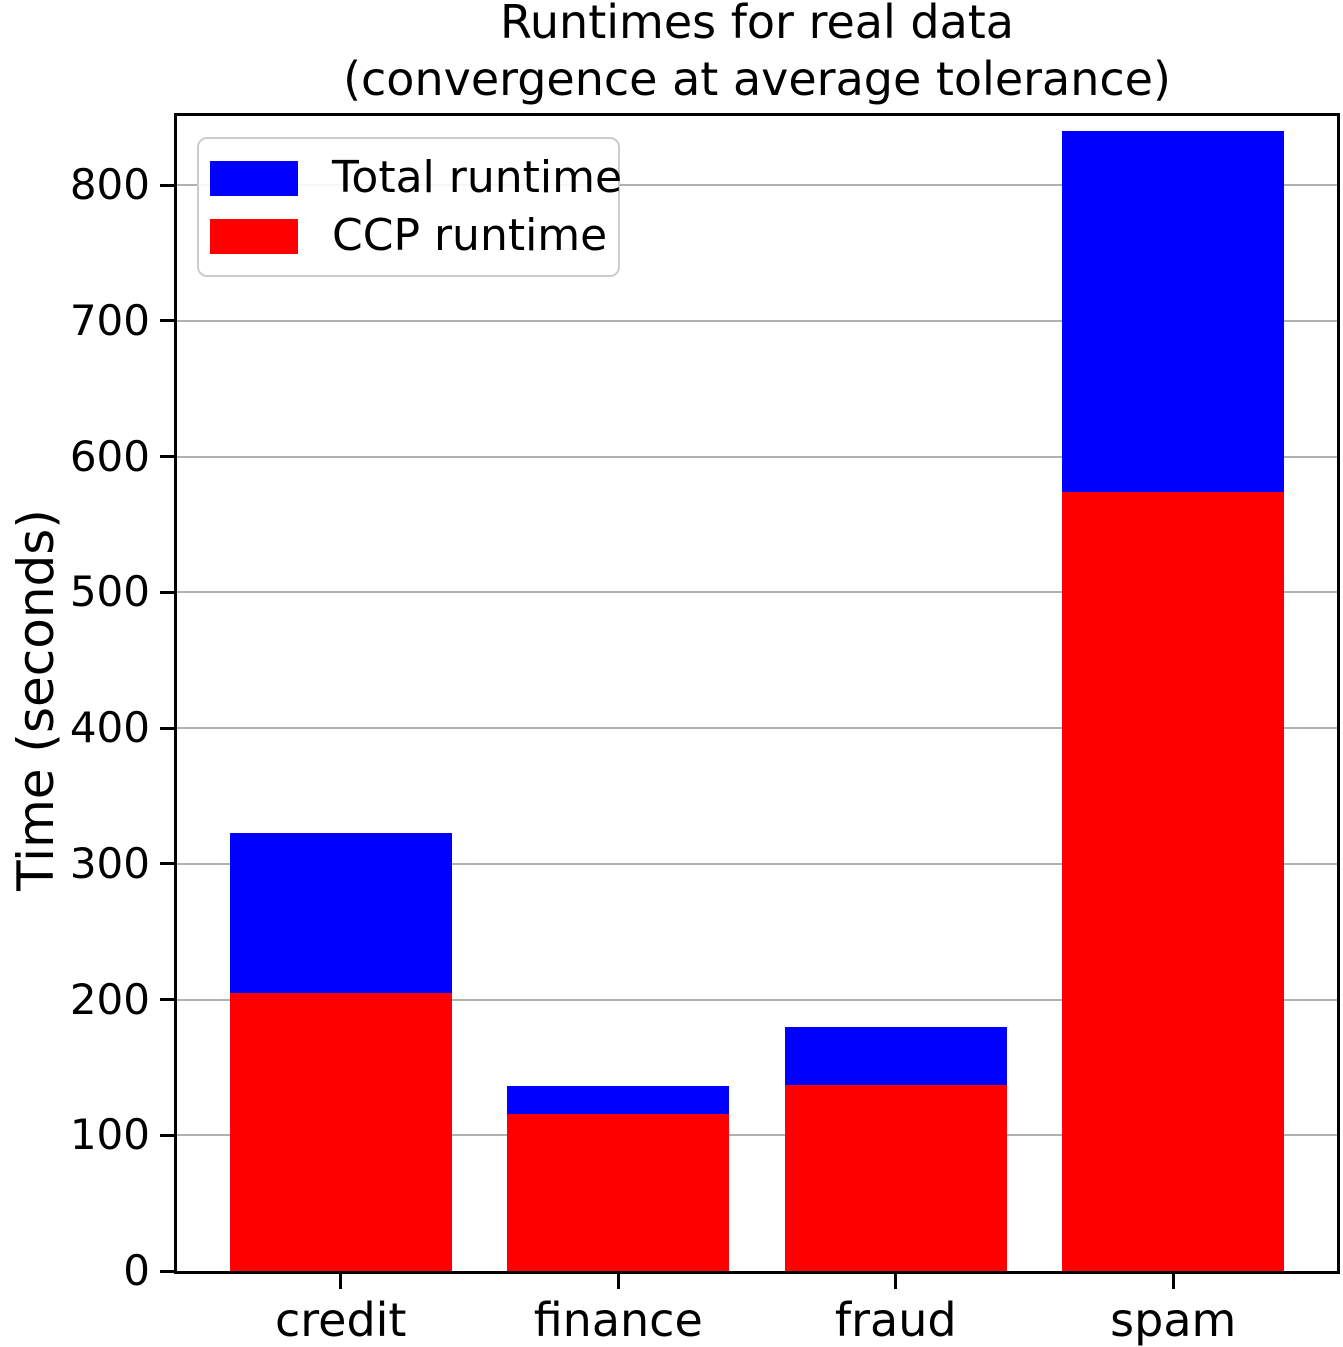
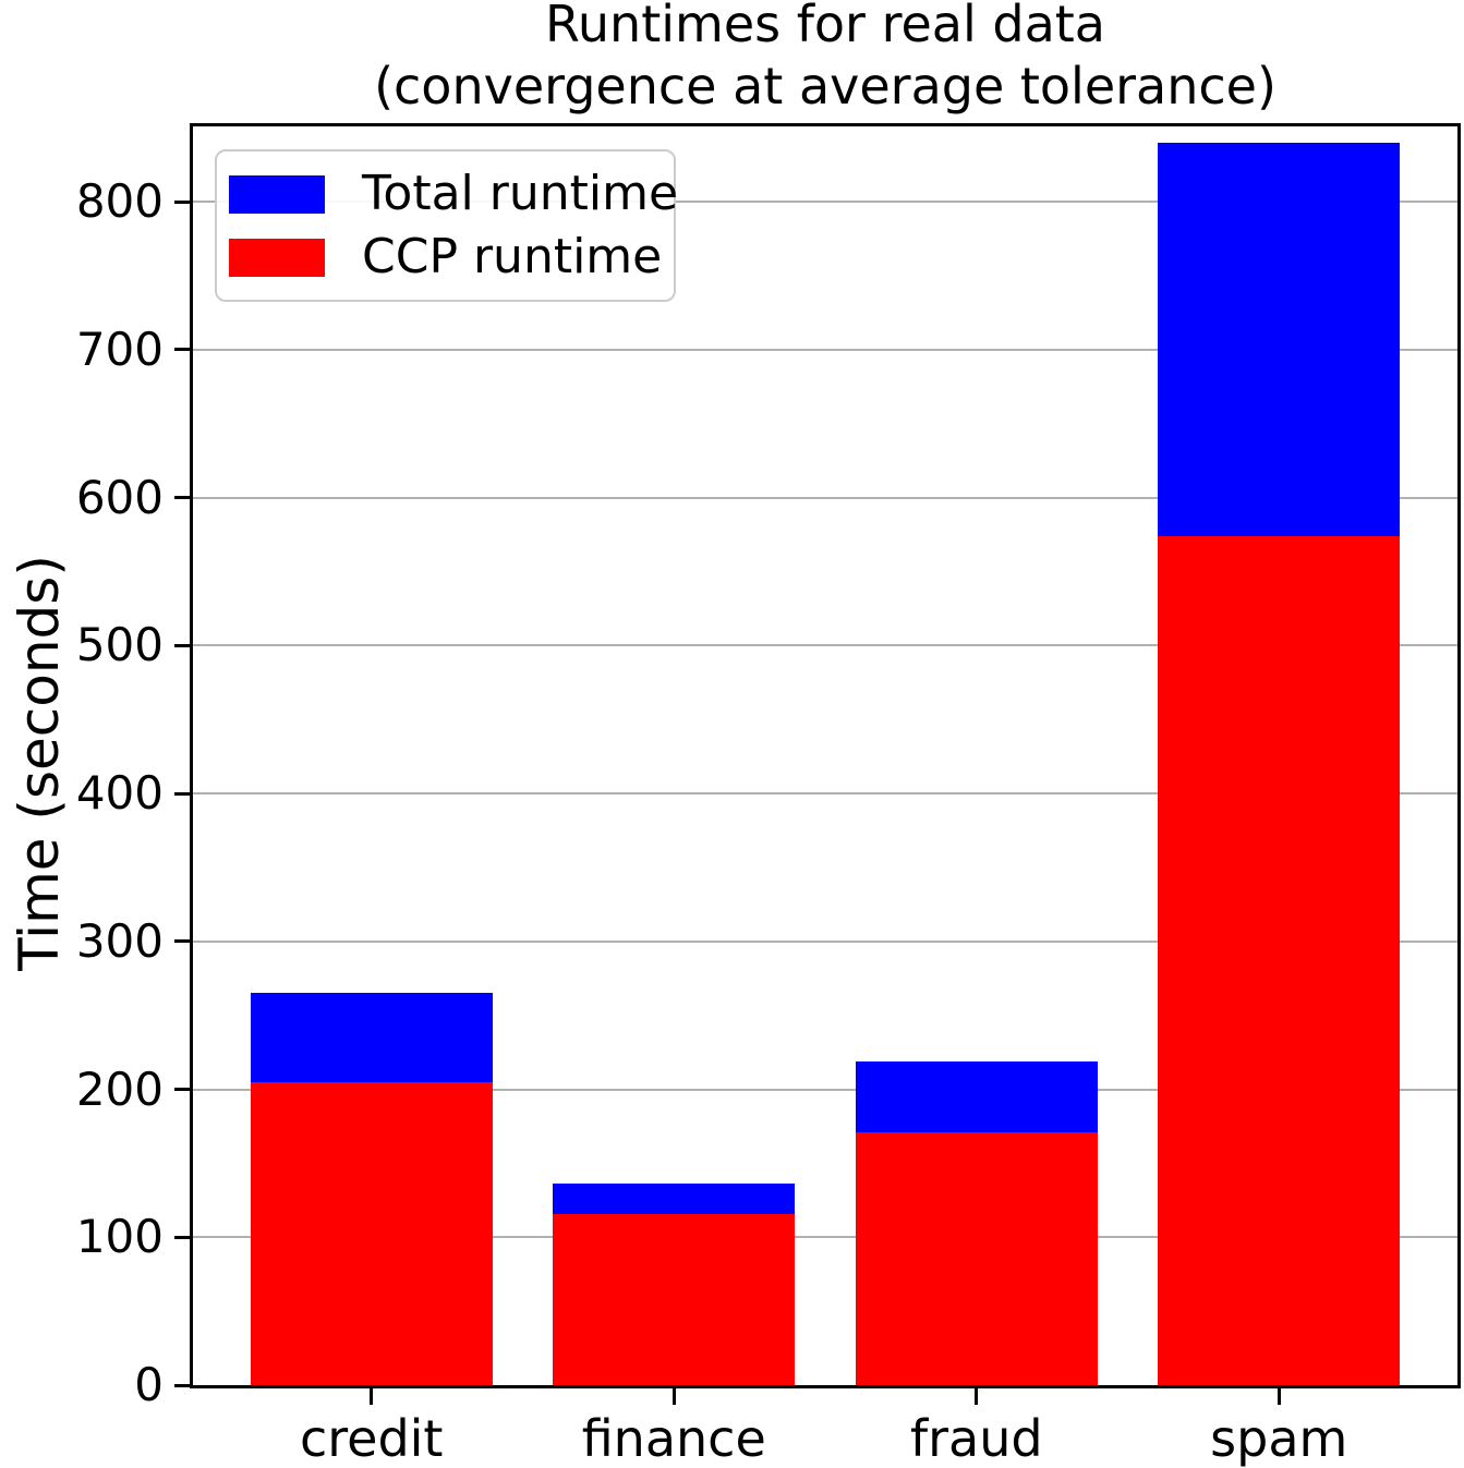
Total runtime/credit: 323 -> 265
Total runtime/fraud: 180 -> 219
CCP runtime/fraud: 137 -> 171
